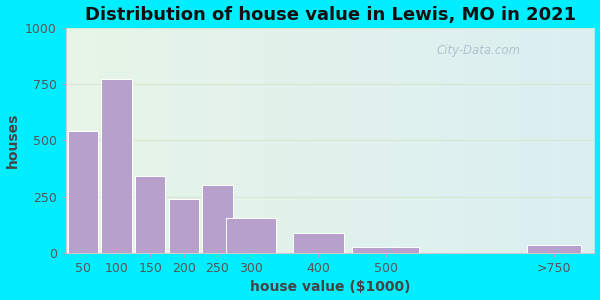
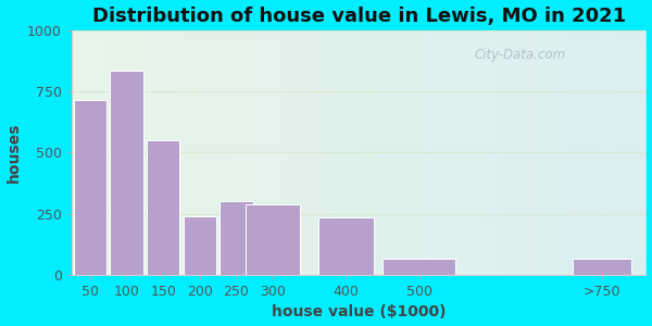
50: 540 -> 715
100: 775 -> 835
150: 340 -> 550
300: 155 -> 290
400: 90 -> 235
500: 25 -> 65
>750: 35 -> 65
